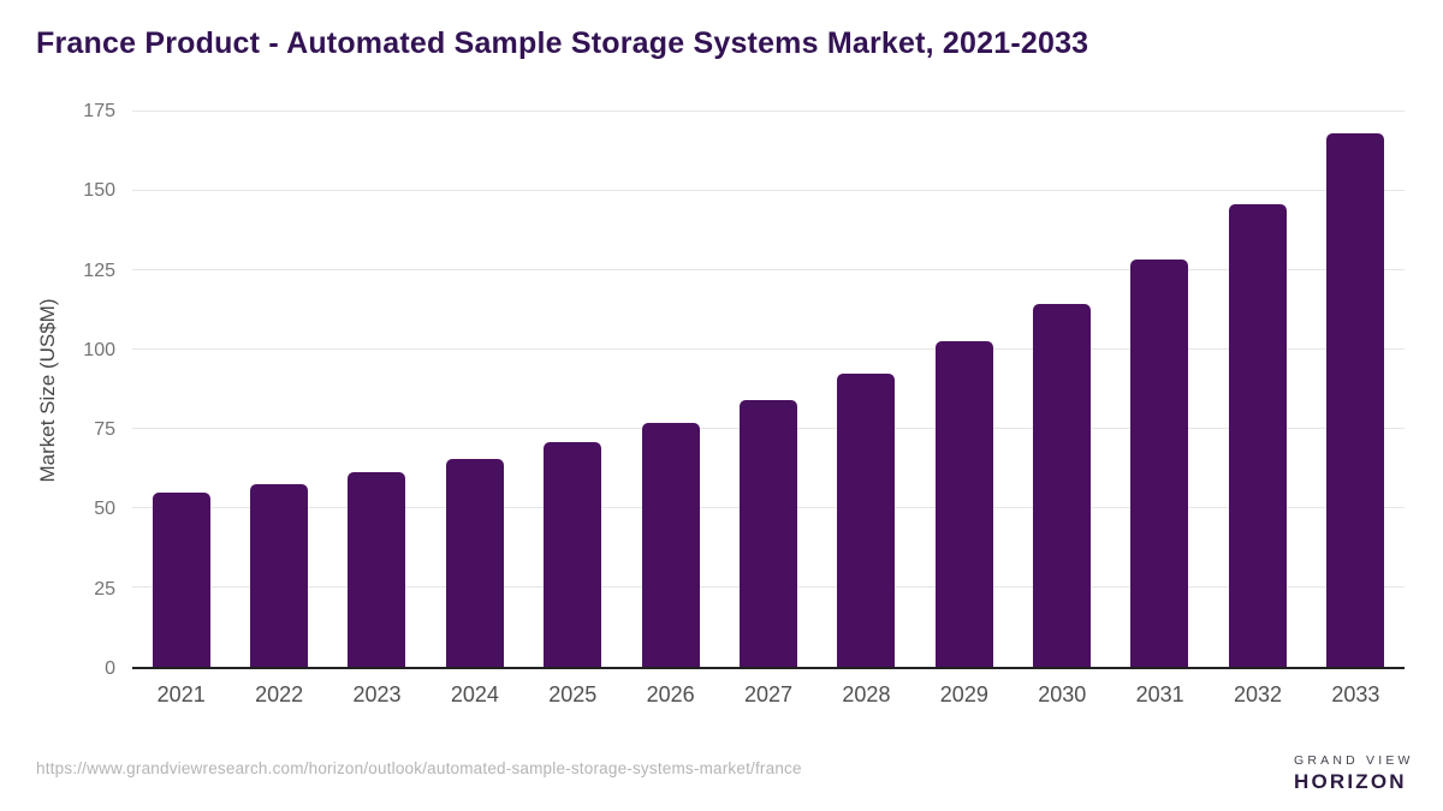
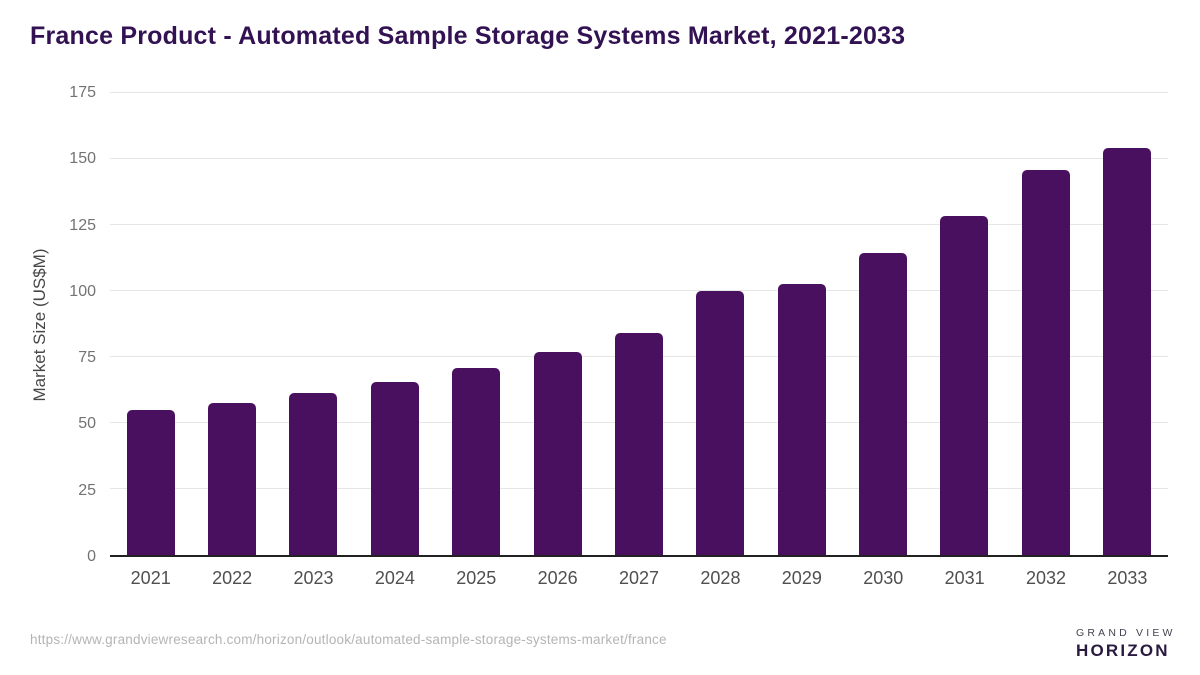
2028: 92 -> 100
2033: 168 -> 154
